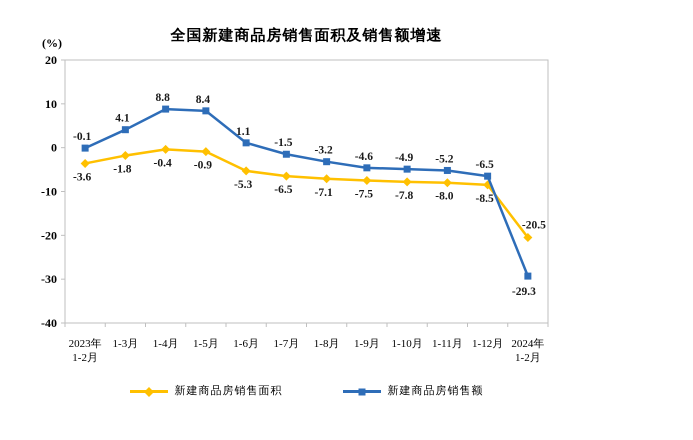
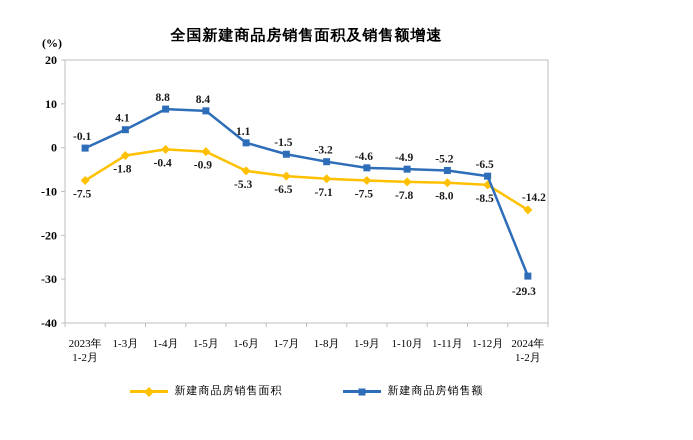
新建商品房销售面积/2023年 1-2月: -3.6 -> -7.5
新建商品房销售面积/2024年 1-2月: -20.5 -> -14.2
